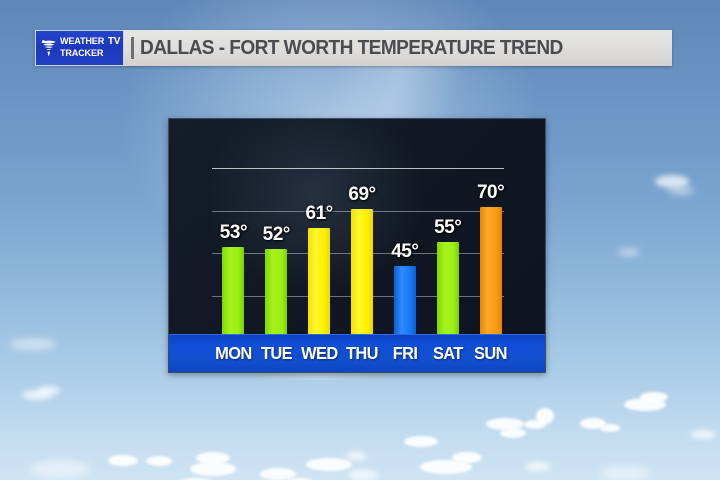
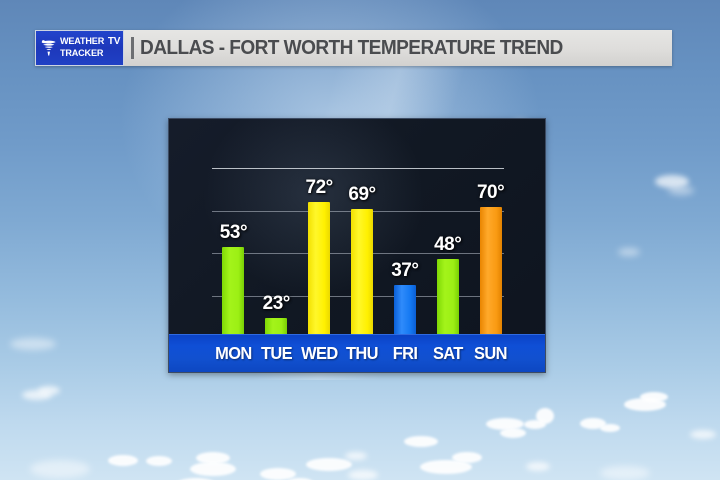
TUE: 52° -> 23°
WED: 61° -> 72°
FRI: 45° -> 37°
SAT: 55° -> 48°
